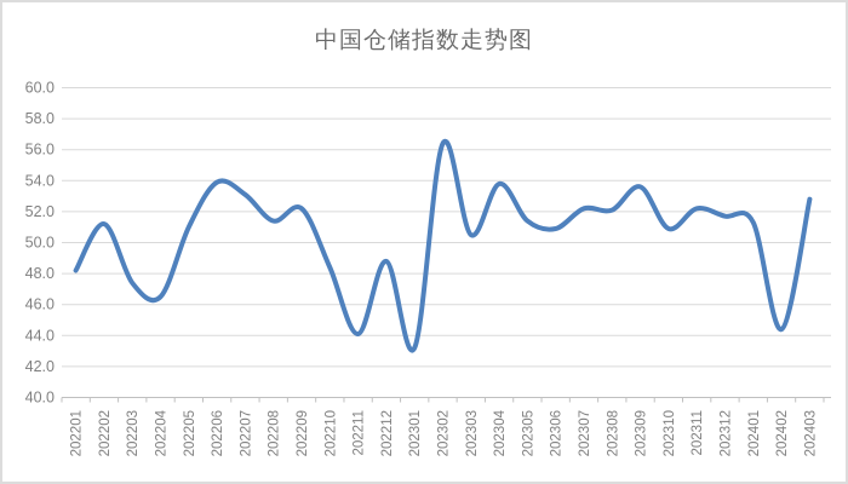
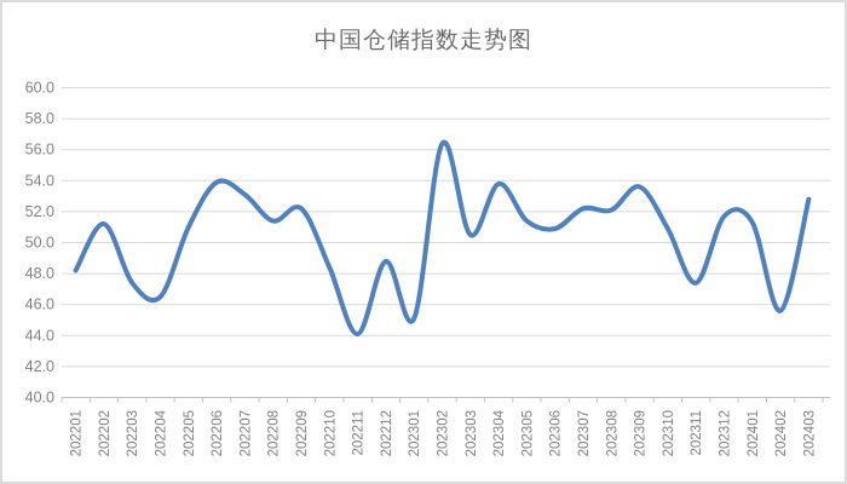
202301: 43.2 -> 45.1
202311: 52.2 -> 47.4
202402: 44.4 -> 45.6
